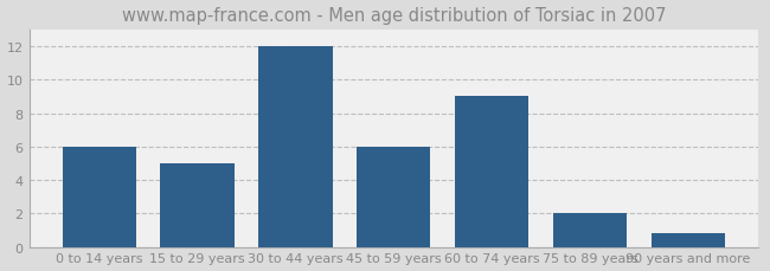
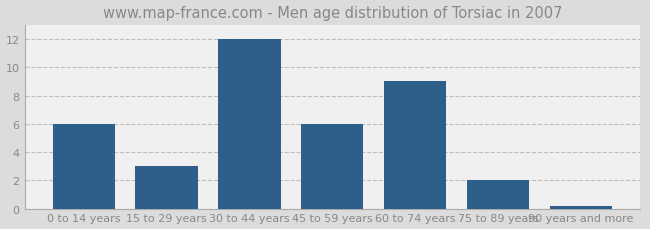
15 to 29 years: 5.0 -> 3.0
90 years and more: 0.8 -> 0.2
